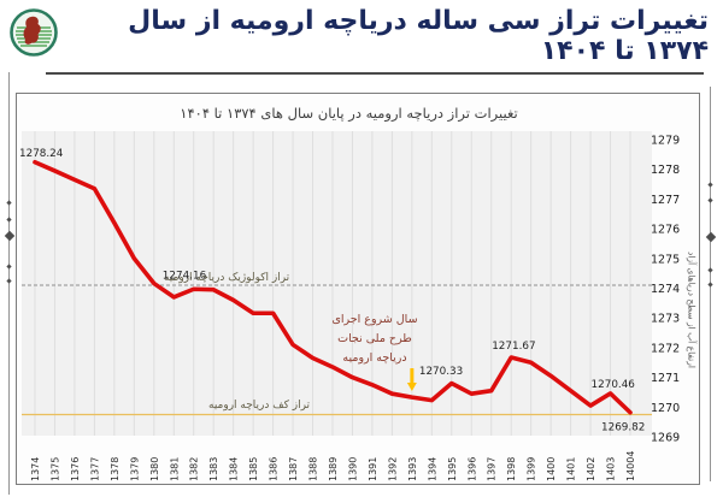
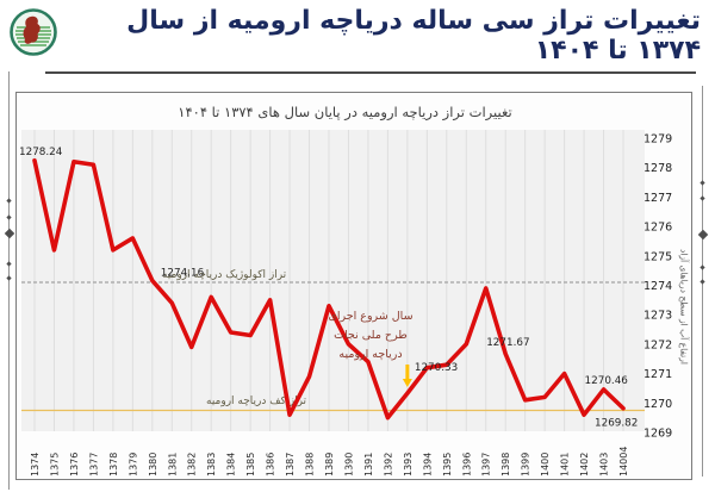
1375: 1278.0 -> 1275.2
1376: 1277.7 -> 1278.2
1377: 1277.3 -> 1278.1
1378: 1276.2 -> 1275.2
1379: 1275.0 -> 1275.6
1381: 1273.7 -> 1273.4
1382: 1274.0 -> 1271.9
1383: 1274.0 -> 1273.6
1384: 1273.6 -> 1272.4
1385: 1273.2 -> 1272.3
1386: 1273.2 -> 1273.5
1387: 1272.1 -> 1269.6
1388: 1271.7 -> 1270.9
1389: 1271.3 -> 1273.3
1390: 1271.0 -> 1272.0
1391: 1270.8 -> 1271.4
1392: 1270.5 -> 1269.5
1394: 1270.2 -> 1271.2
1395: 1270.8 -> 1271.3
1396: 1270.5 -> 1272.0
1397: 1270.5 -> 1273.9
1399: 1271.5 -> 1270.1
1400: 1271.0 -> 1270.2
1401: 1270.5 -> 1271.0
1402: 1270.0 -> 1269.6
